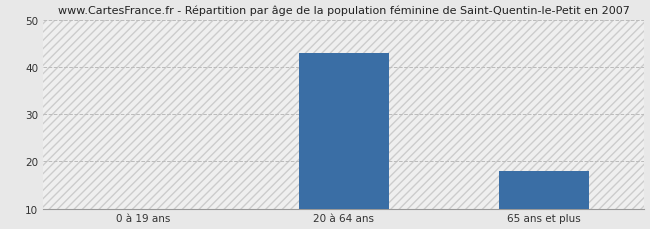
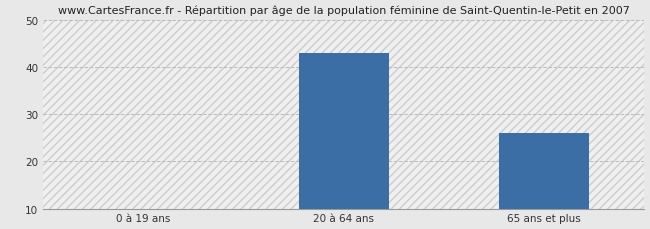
65 ans et plus: 18 -> 26
